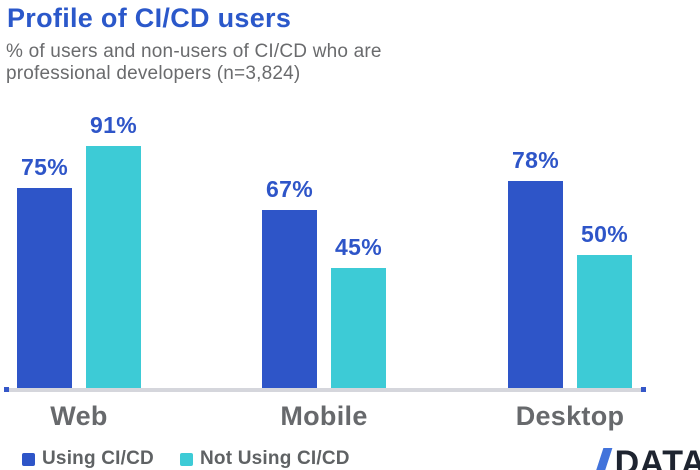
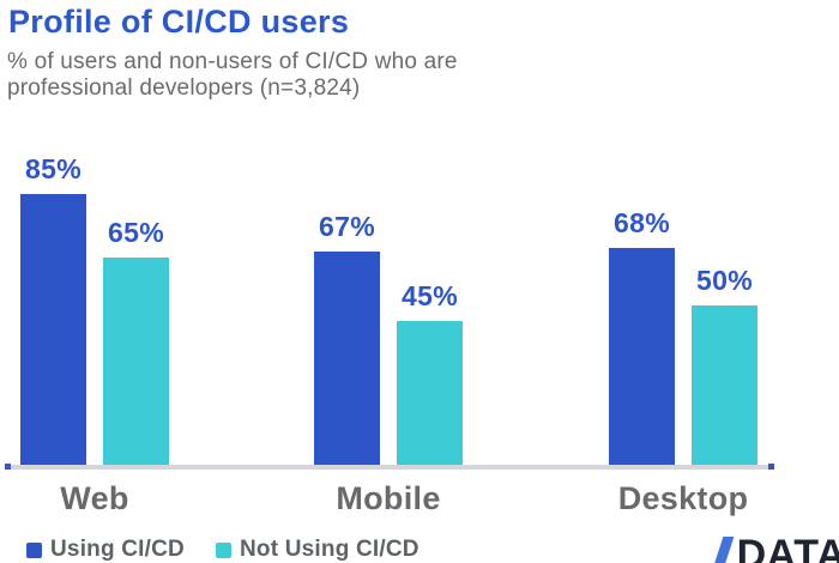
Using CI/CD/Web: 75% -> 85%
Not Using CI/CD/Web: 91% -> 65%
Using CI/CD/Desktop: 78% -> 68%
